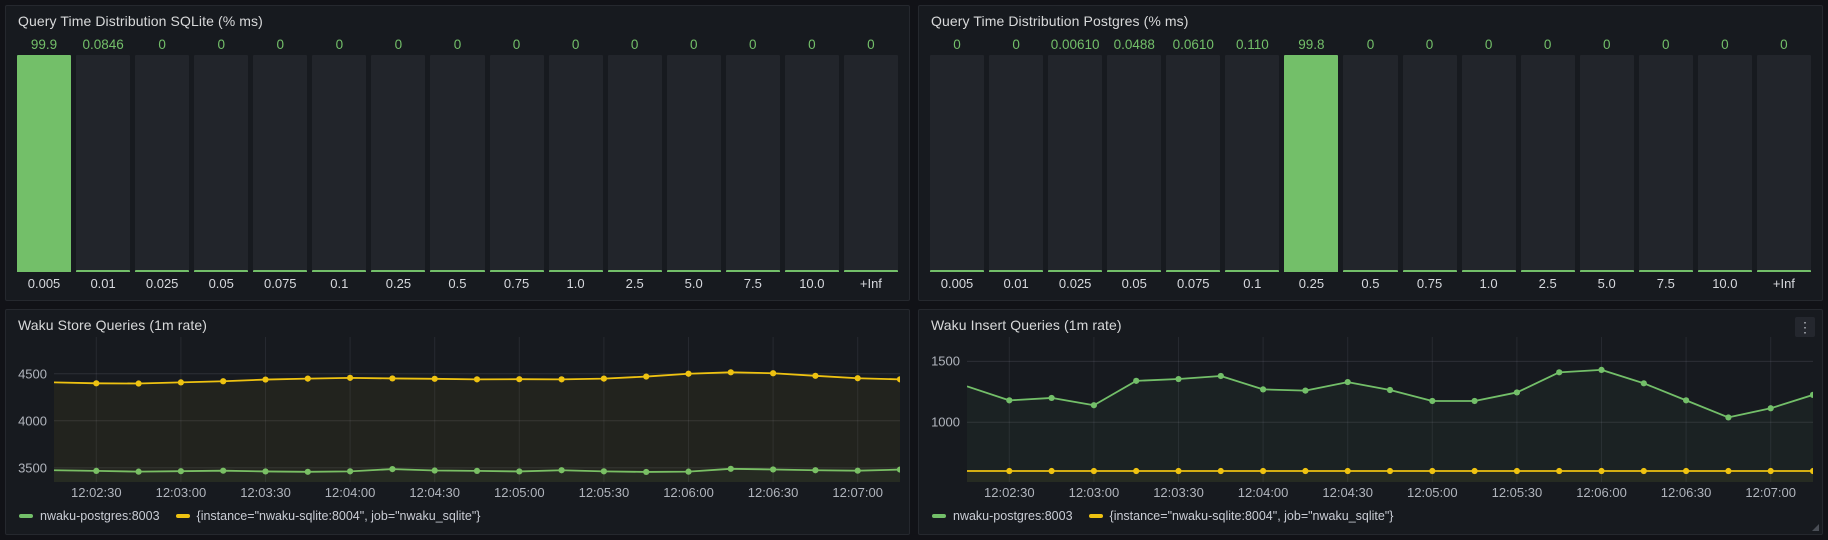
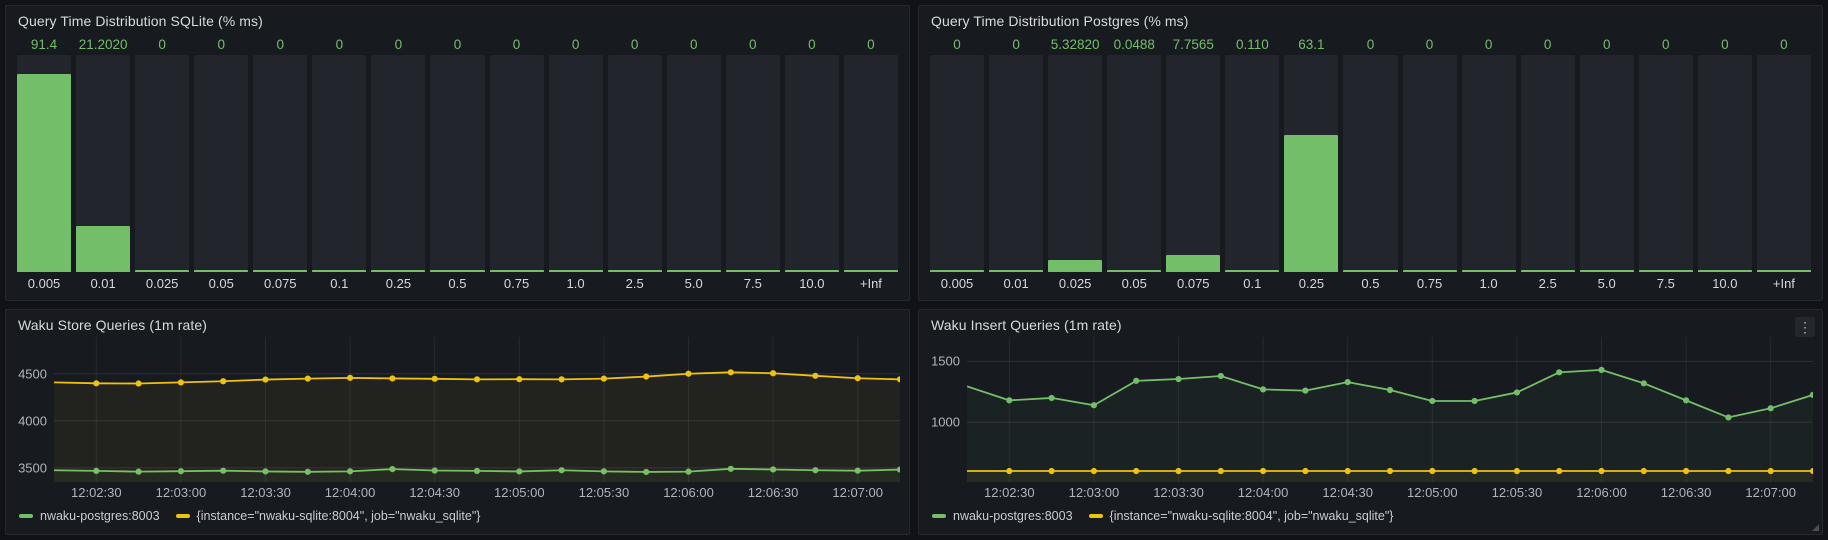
Query Time Distribution SQLite (% ms)/0.005: 99.9 -> 91.4
Query Time Distribution SQLite (% ms)/0.01: 0.0846 -> 21.2020
Query Time Distribution Postgres (% ms)/0.025: 0.00610 -> 5.32820
Query Time Distribution Postgres (% ms)/0.075: 0.0610 -> 7.7565
Query Time Distribution Postgres (% ms)/0.25: 99.8 -> 63.1
